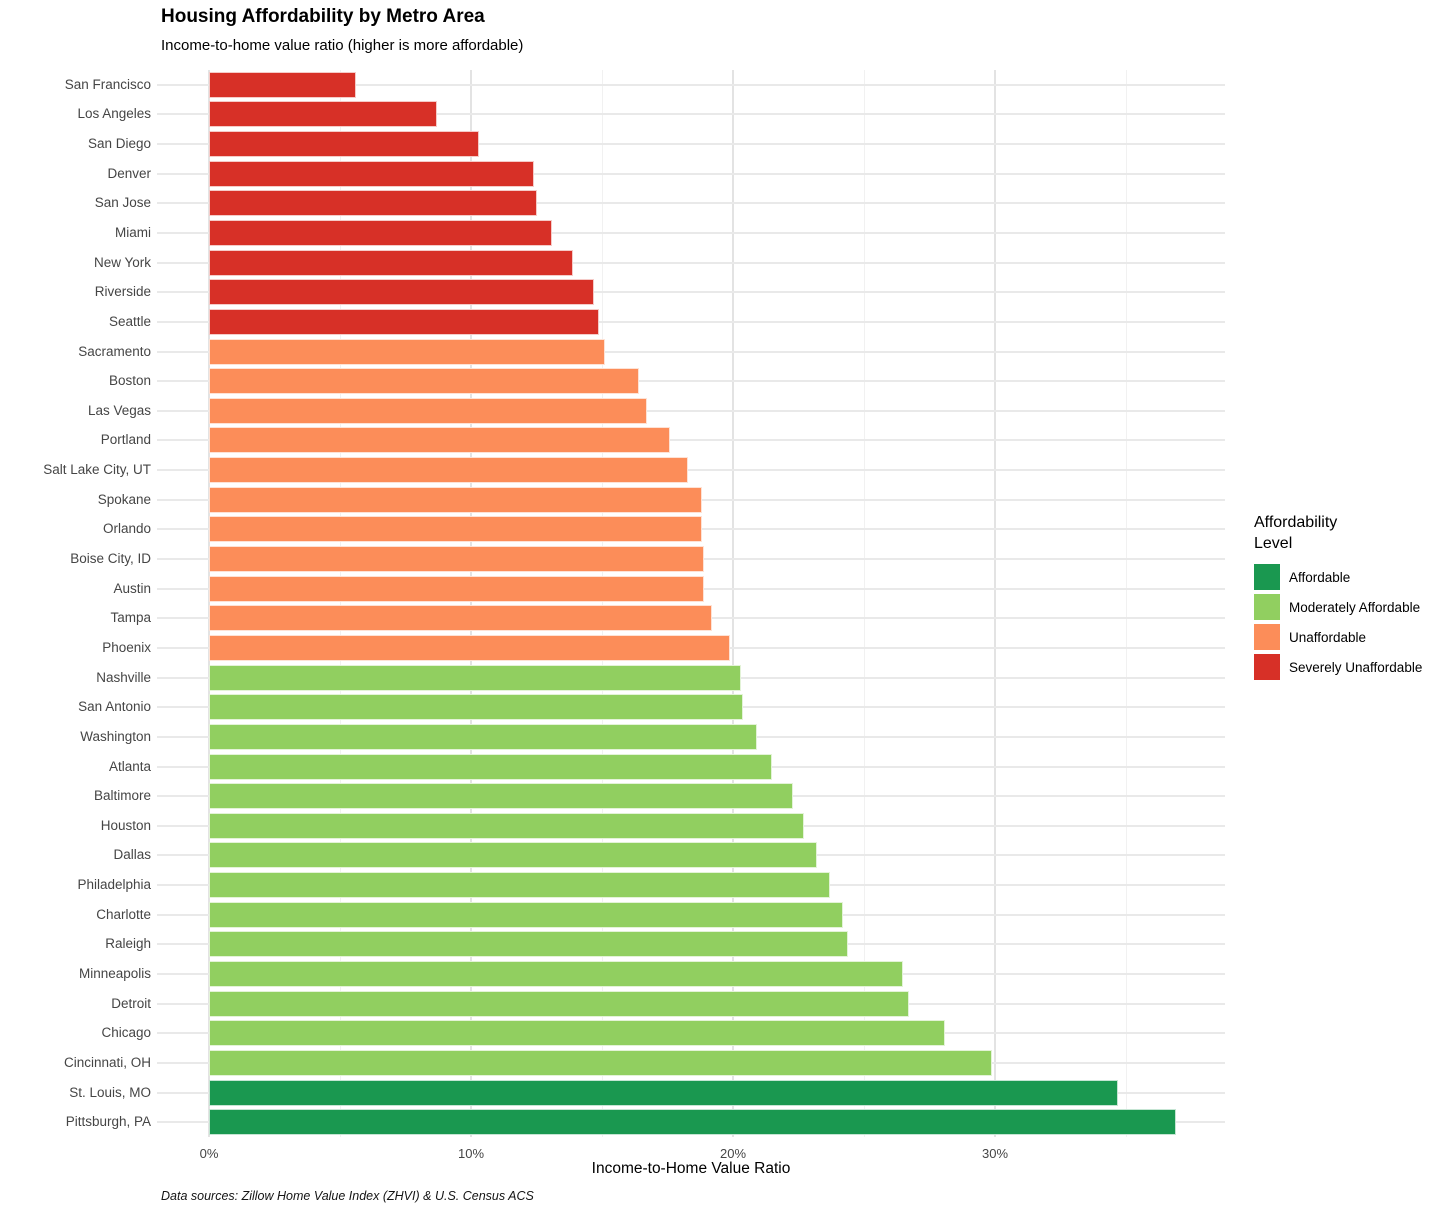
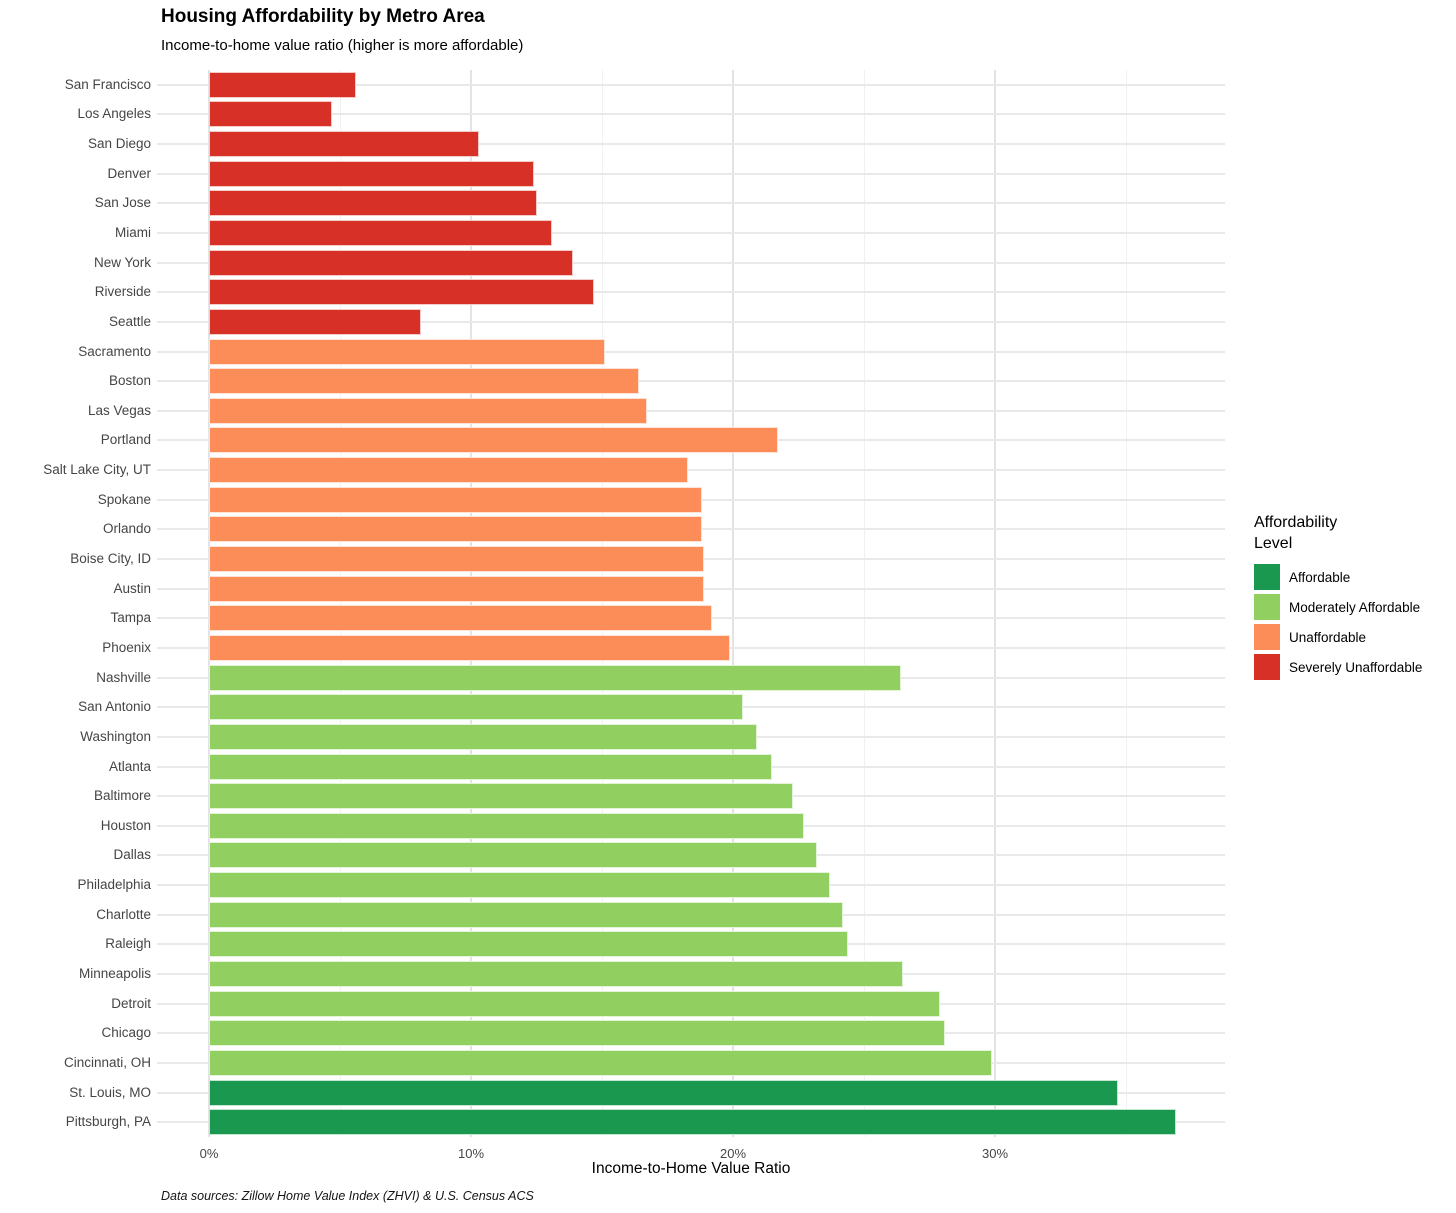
Los Angeles: 8.7% -> 4.7%
Seattle: 14.9% -> 8.1%
Portland: 17.6% -> 21.7%
Nashville: 20.3% -> 26.4%
Detroit: 26.7% -> 27.9%
